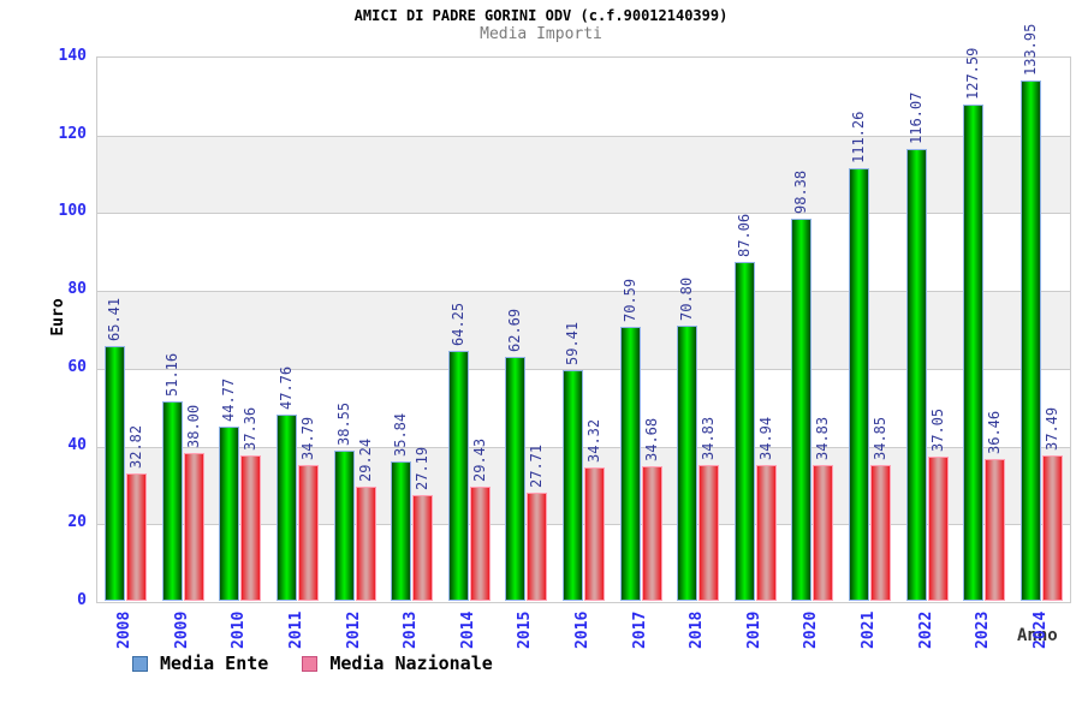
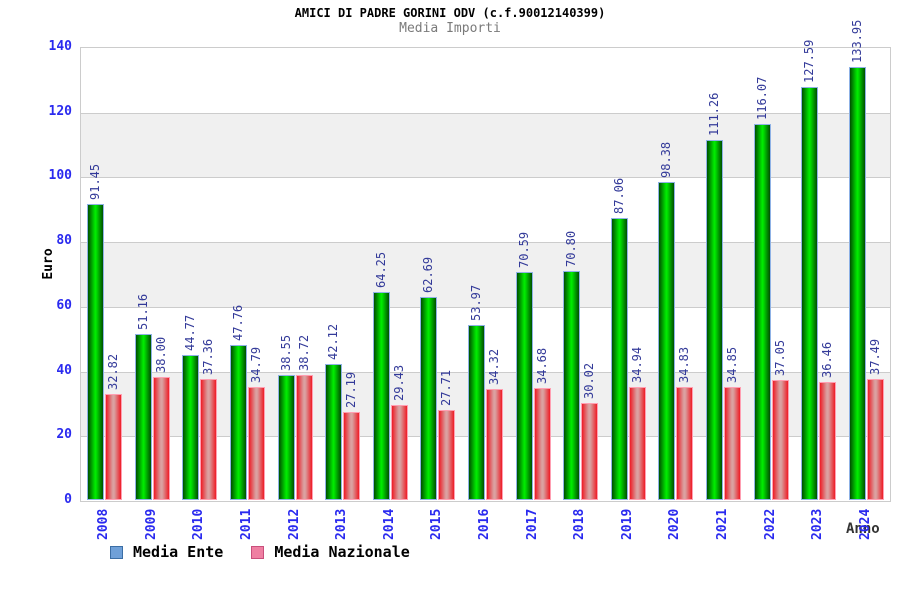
Media Ente/2008: 65.41 -> 91.45
Media Nazionale/2012: 29.24 -> 38.72
Media Ente/2013: 35.84 -> 42.12
Media Ente/2016: 59.41 -> 53.97
Media Nazionale/2018: 34.83 -> 30.02
